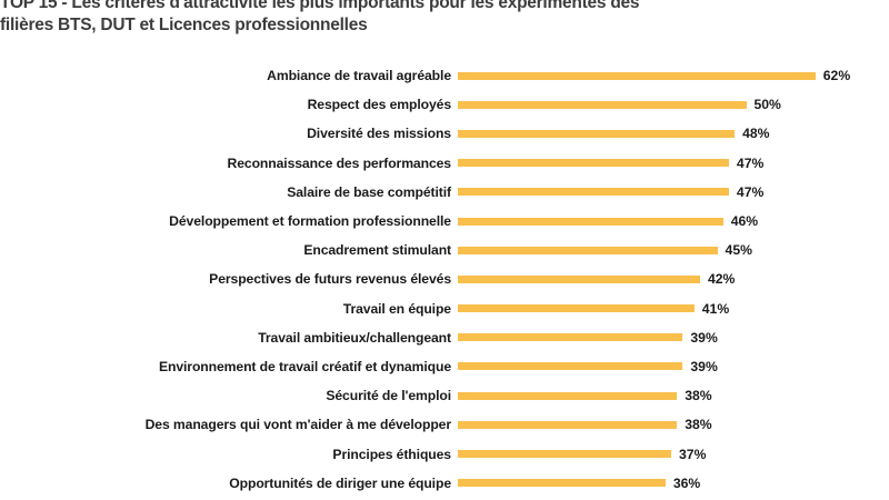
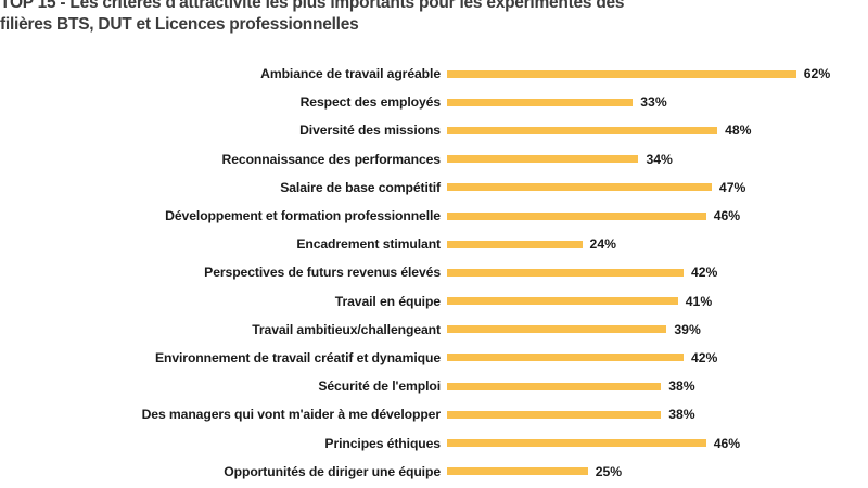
Respect des employés: 50% -> 33%
Reconnaissance des performances: 47% -> 34%
Encadrement stimulant: 45% -> 24%
Environnement de travail créatif et dynamique: 39% -> 42%
Principes éthiques: 37% -> 46%
Opportunités de diriger une équipe: 36% -> 25%
